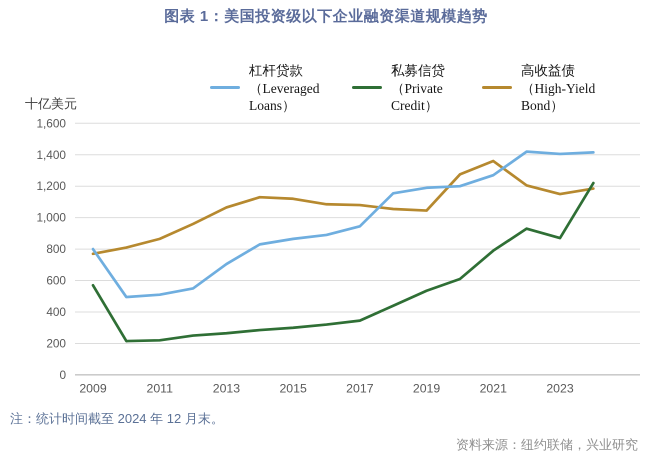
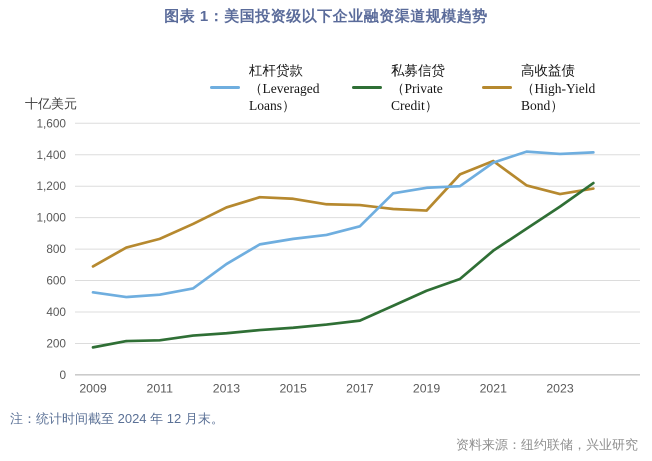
杠杆贷款（Leveraged Loans）/2009: 800 -> 520
私募信贷（Private Credit）/2009: 570 -> 180
高收益债（High-Yield Bond）/2009: 770 -> 690
杠杆贷款（Leveraged Loans）/2021: 1270 -> 1350
私募信贷（Private Credit）/2023: 870 -> 1070
